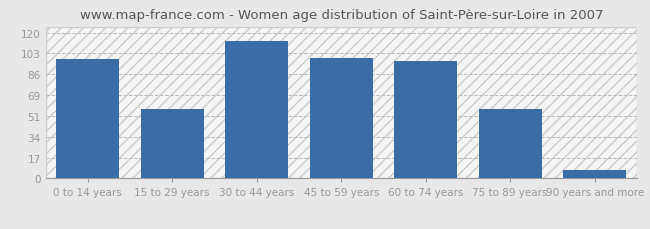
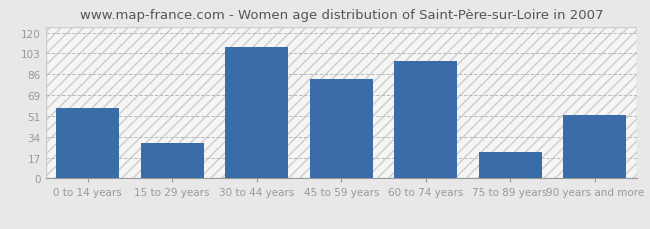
0 to 14 years: 98 -> 58
15 to 29 years: 57 -> 29
30 to 44 years: 113 -> 108
45 to 59 years: 99 -> 82
75 to 89 years: 57 -> 22
90 years and more: 7 -> 52
